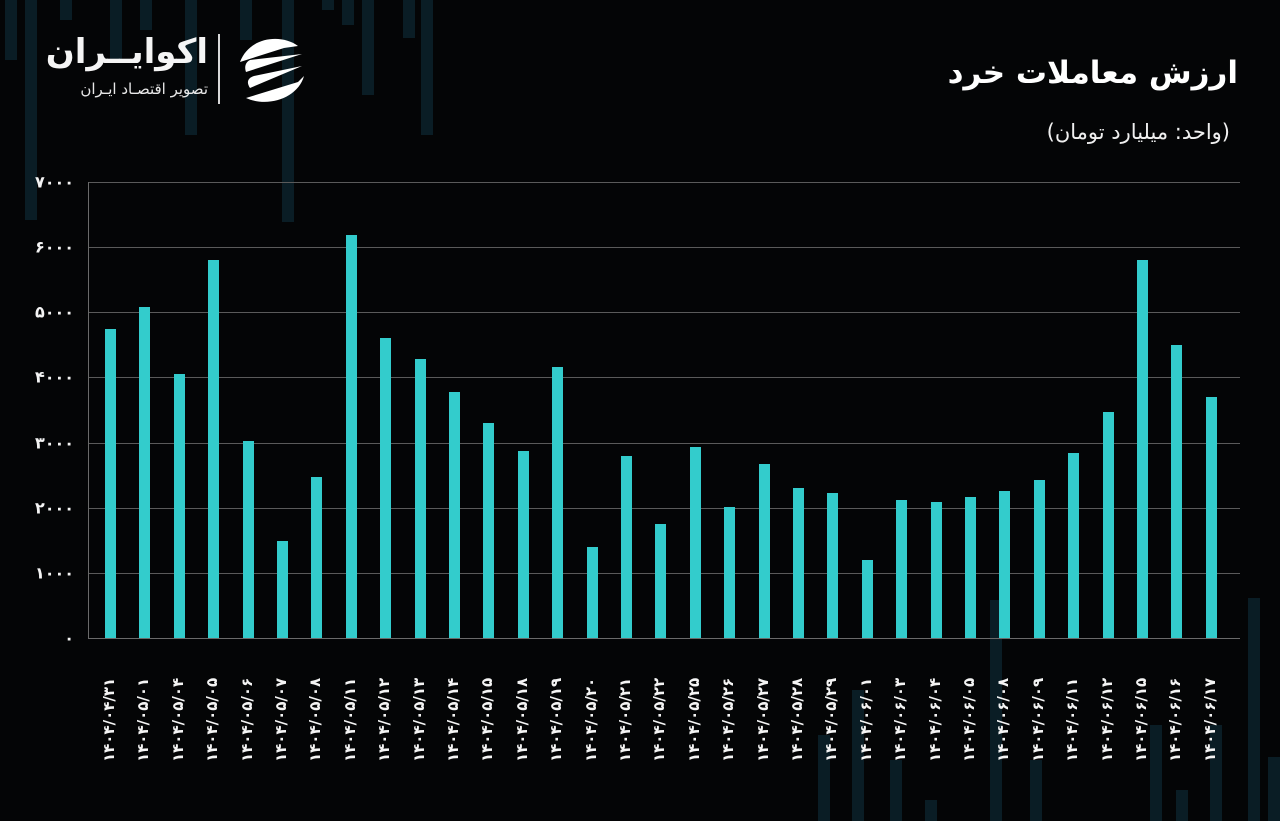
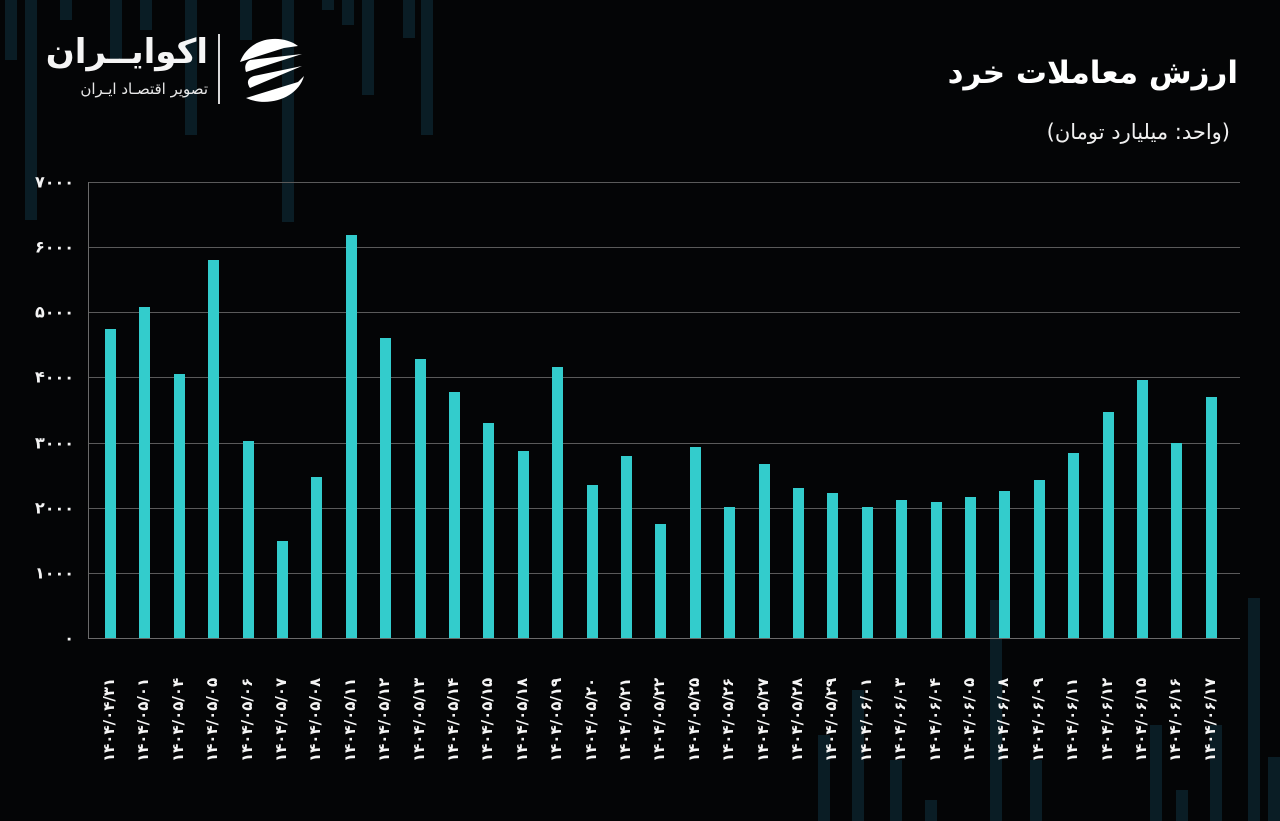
۱۴۰۴/۰۵/۲۰: 1400 -> 2400
۱۴۰۴/۰۶/۰۱: 1200 -> 2000
۱۴۰۴/۰۶/۱۵: 5800 -> 4000
۱۴۰۴/۰۶/۱۶: 4500 -> 3000
